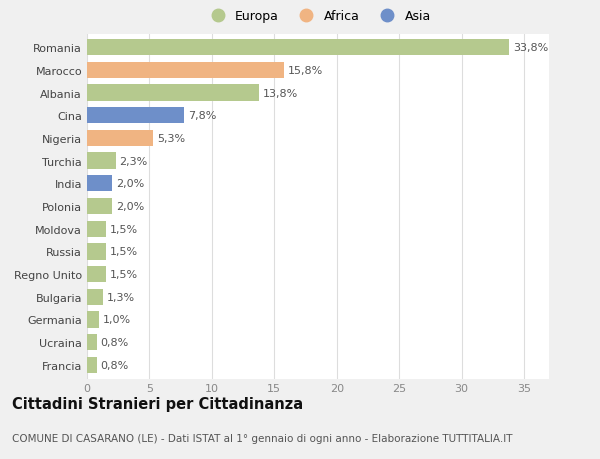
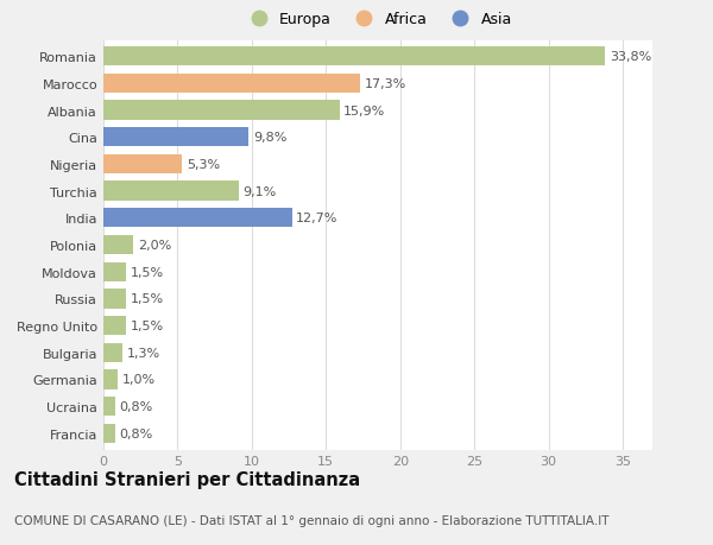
Marocco: 15,8% -> 17,3%
Albania: 13,8% -> 15,9%
Cina: 7,8% -> 9,8%
Turchia: 2,3% -> 9,1%
India: 2,0% -> 12,7%
